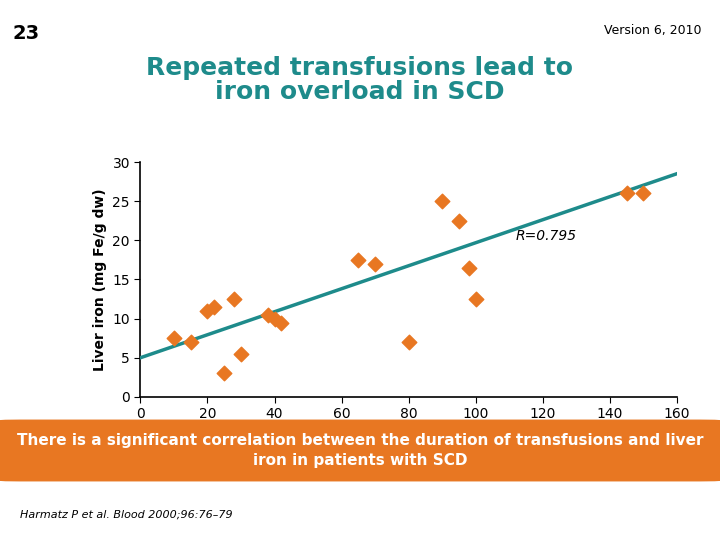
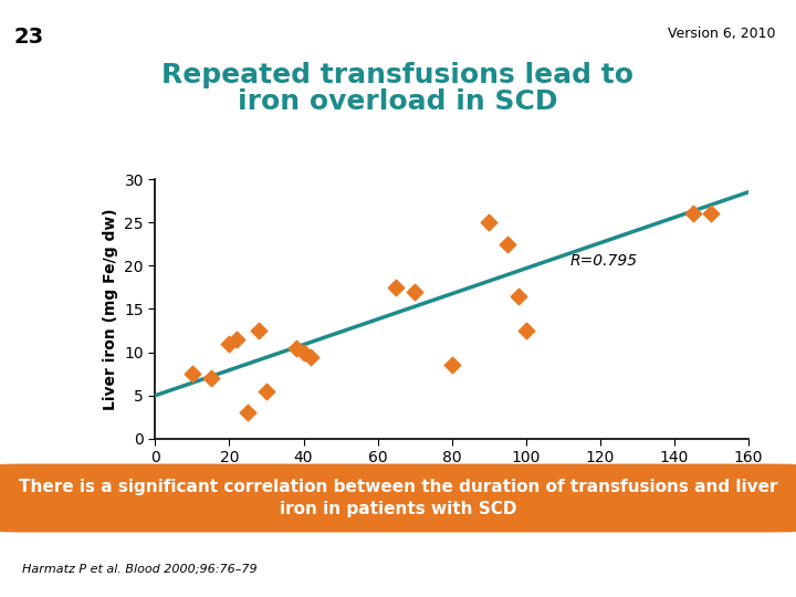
80: 7.0 -> 8.6
